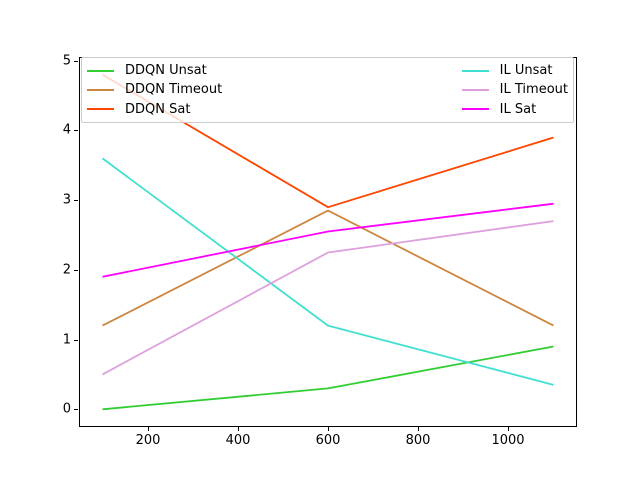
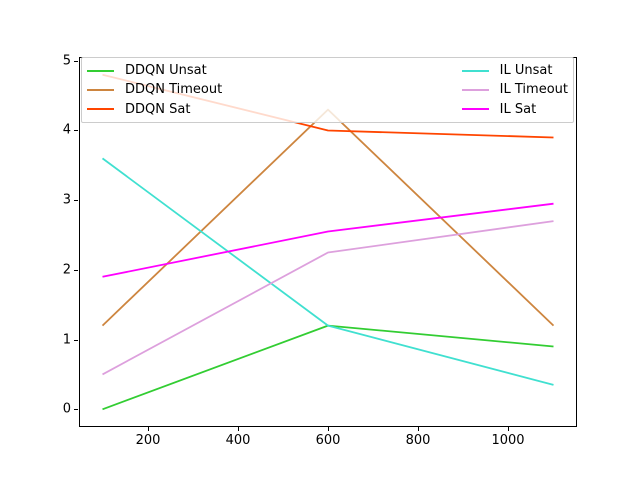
DDQN Unsat/600: 0.3 -> 1.2
DDQN Timeout/600: 2.9 -> 4.3
DDQN Sat/600: 2.9 -> 4.0
